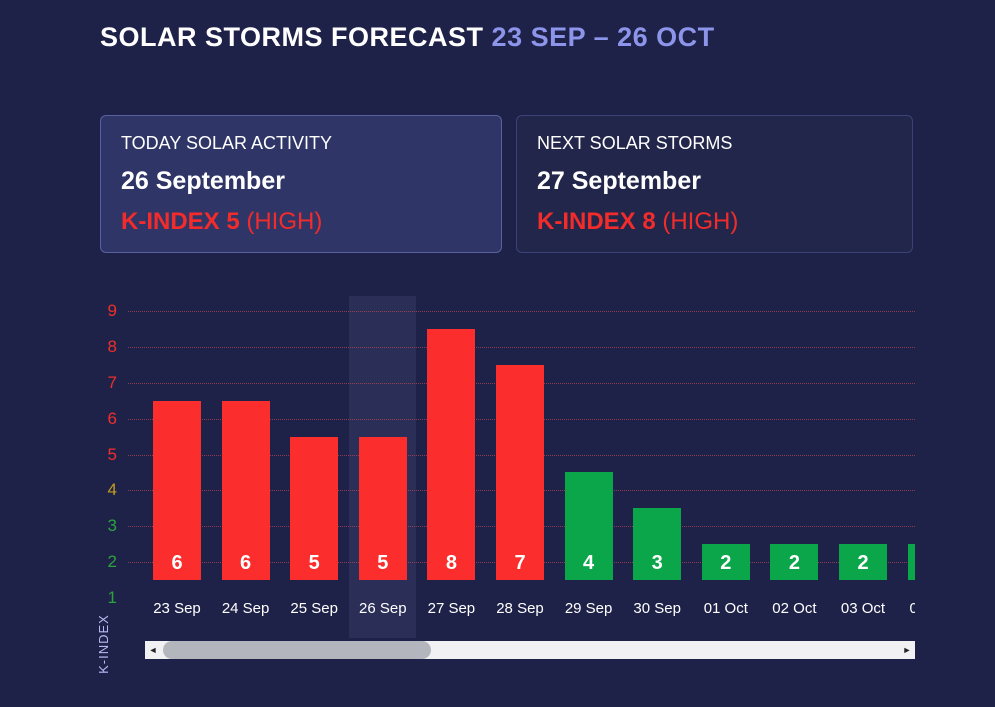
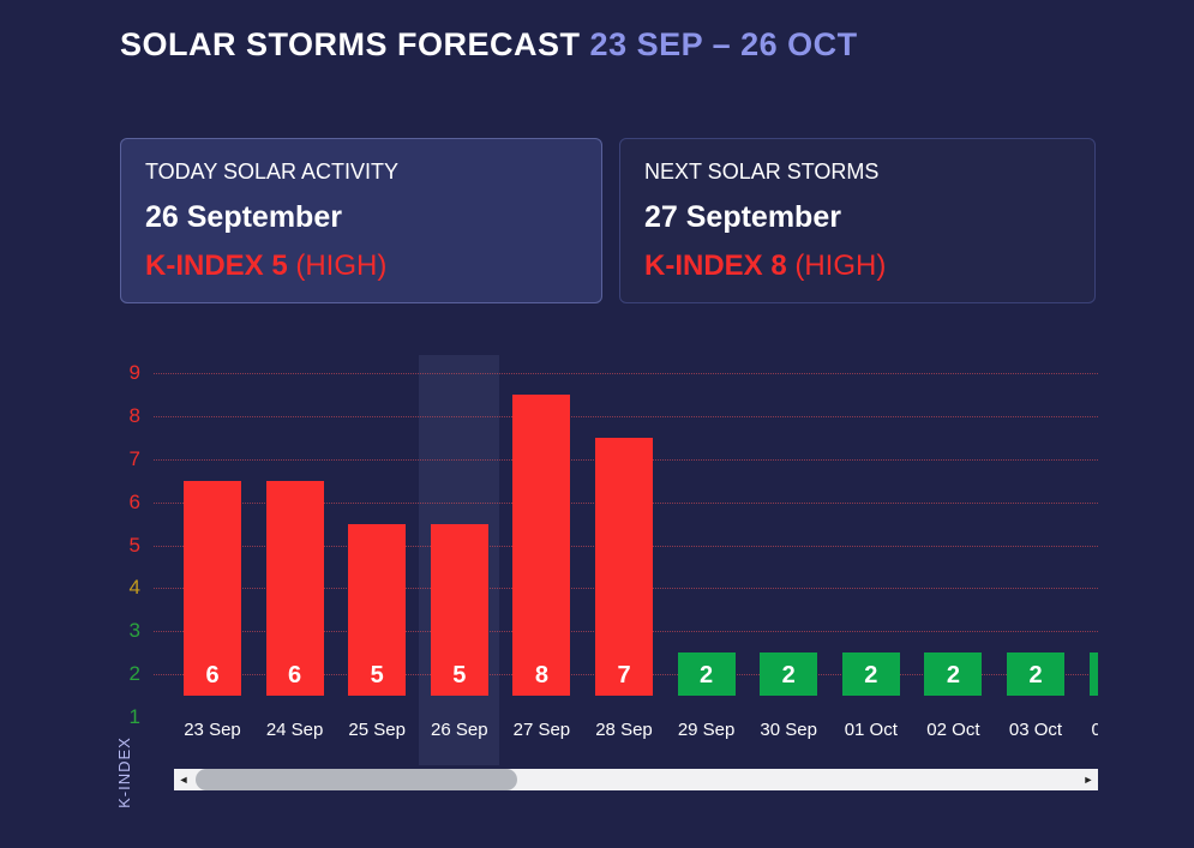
29 Sep: 4 -> 2
30 Sep: 3 -> 2
